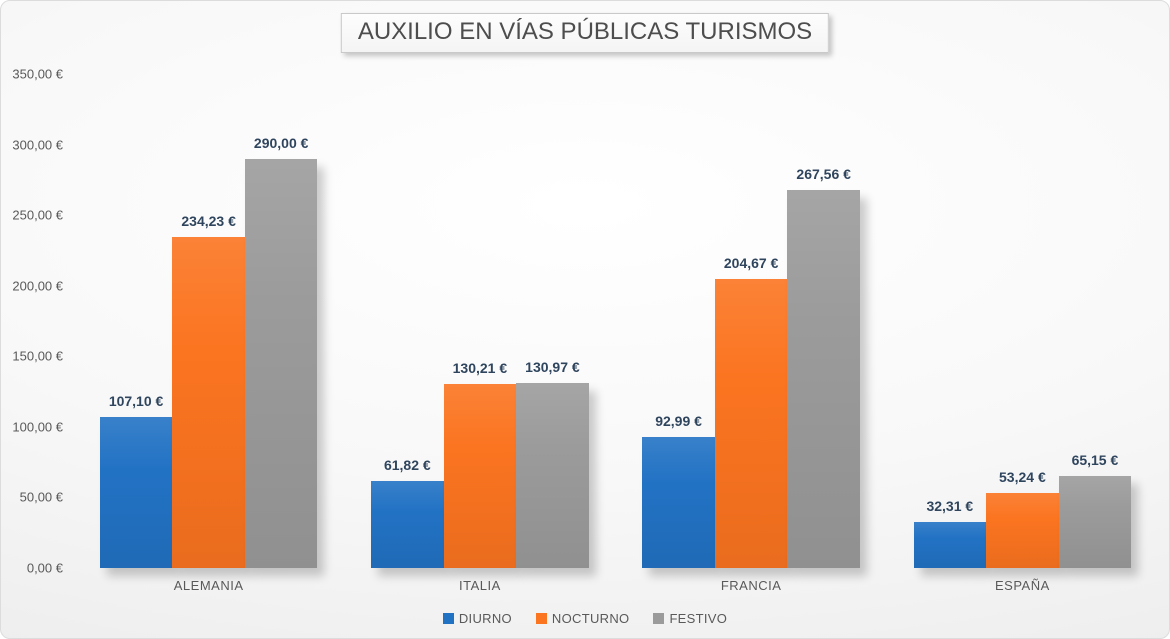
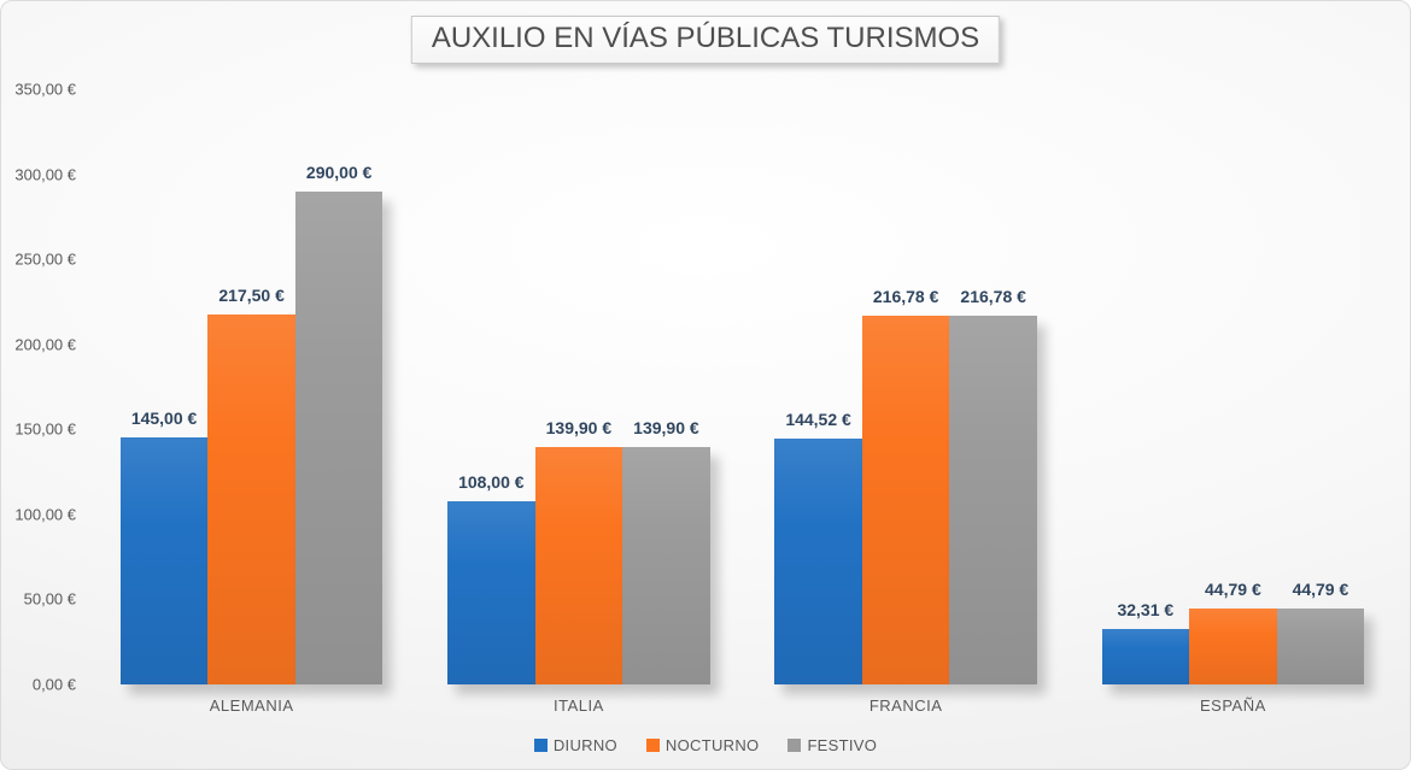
DIURNO/ALEMANIA: 107,10 -> 145,00
NOCTURNO/ALEMANIA: 234,23 -> 217,50
DIURNO/ITALIA: 61,82 -> 108,00
NOCTURNO/ITALIA: 130,21 -> 139,90
FESTIVO/ITALIA: 130,97 -> 139,90
DIURNO/FRANCIA: 92,99 -> 144,52
NOCTURNO/FRANCIA: 204,67 -> 216,78
FESTIVO/FRANCIA: 267,56 -> 216,78
NOCTURNO/ESPAÑA: 53,24 -> 44,79
FESTIVO/ESPAÑA: 65,15 -> 44,79
